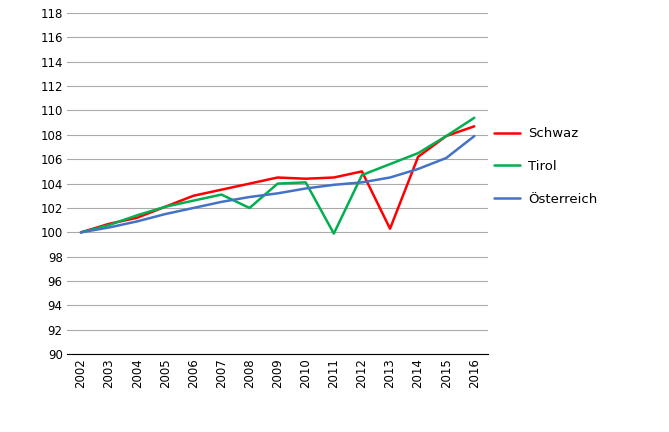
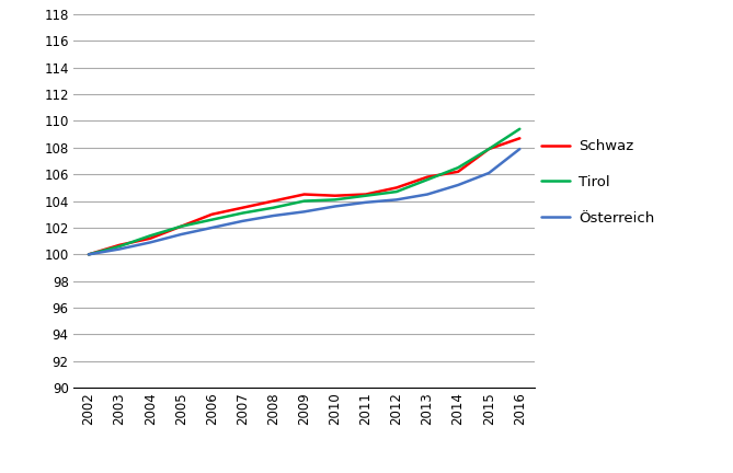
Tirol/2008: 102.0 -> 103.5
Tirol/2011: 99.9 -> 104.4
Schwaz/2013: 100.3 -> 105.8
